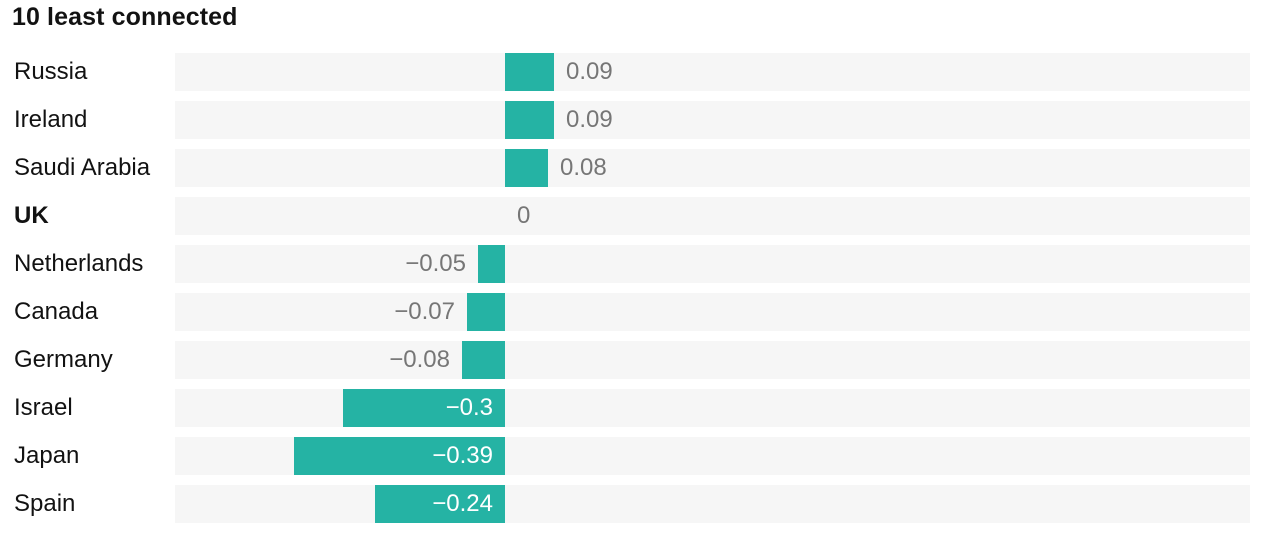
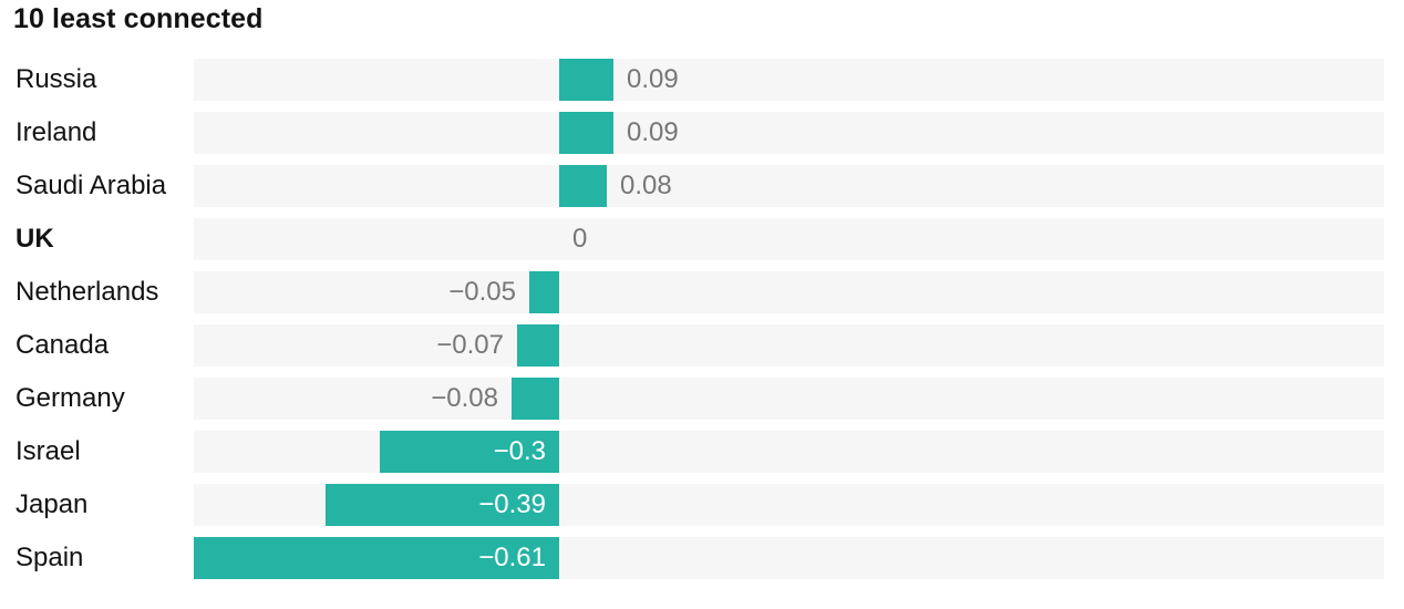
Spain: −0.24 -> −0.61
